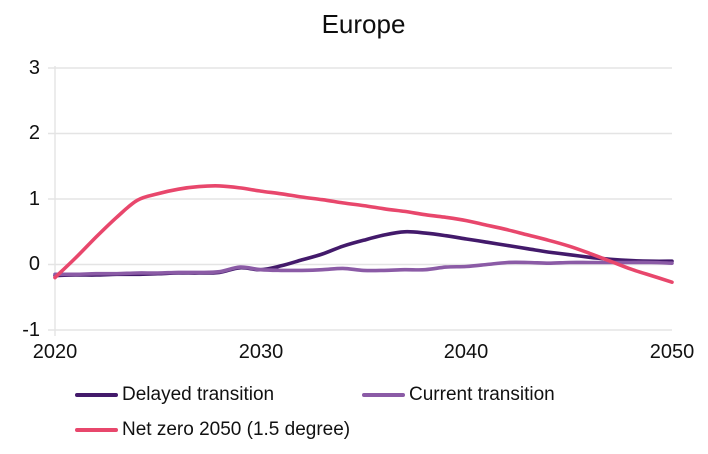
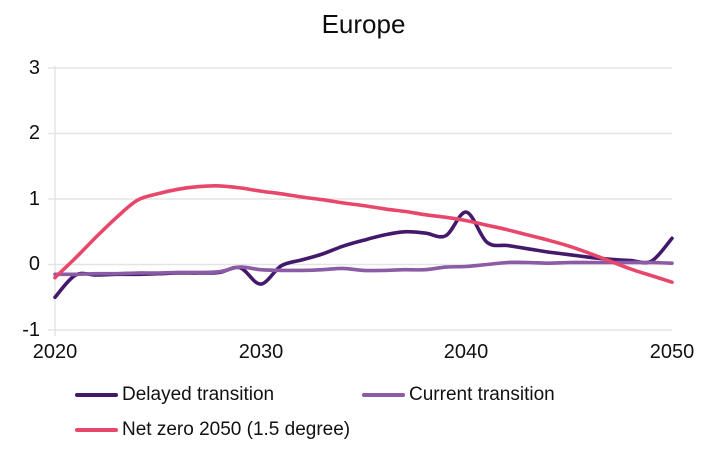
Delayed transition/2020: -0.2 -> -0.5
Delayed transition/2030: -0.1 -> -0.3
Delayed transition/2040: 0.4 -> 0.8
Delayed transition/2050: 0.1 -> 0.4
